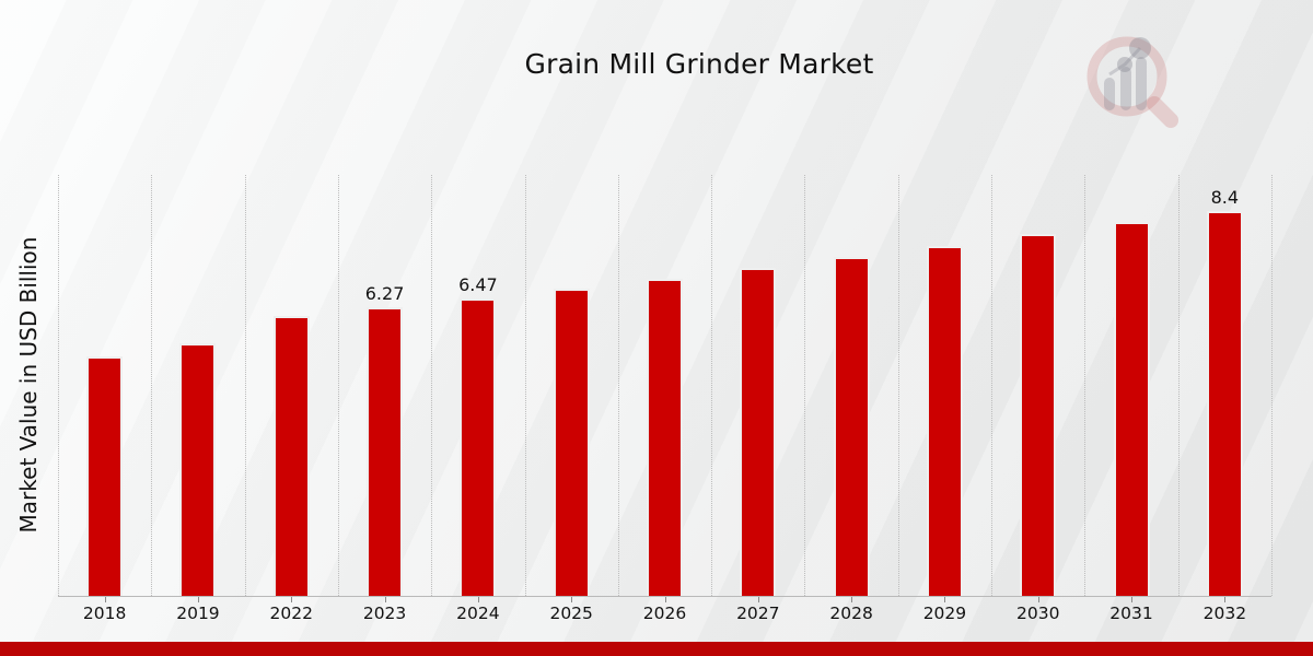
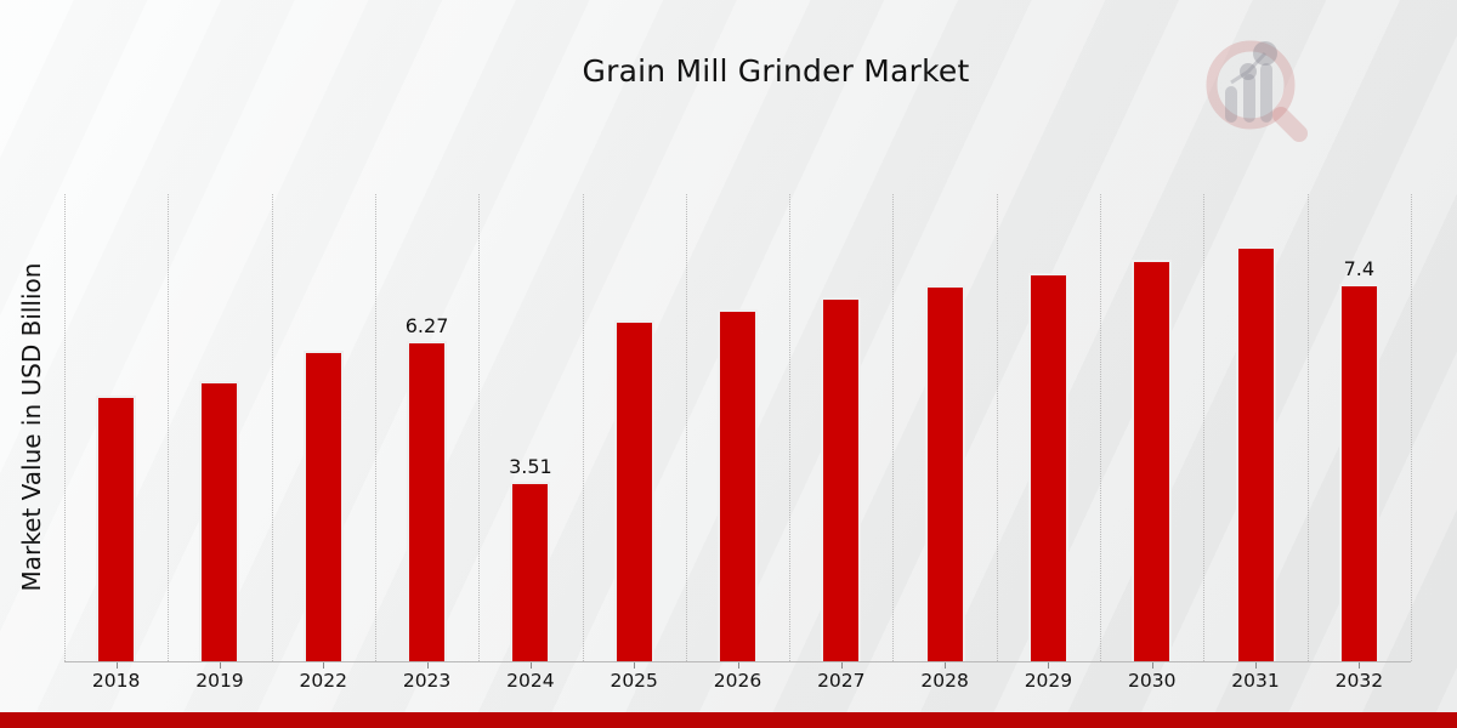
2024: 6.47 -> 3.51
2032: 8.4 -> 7.4
